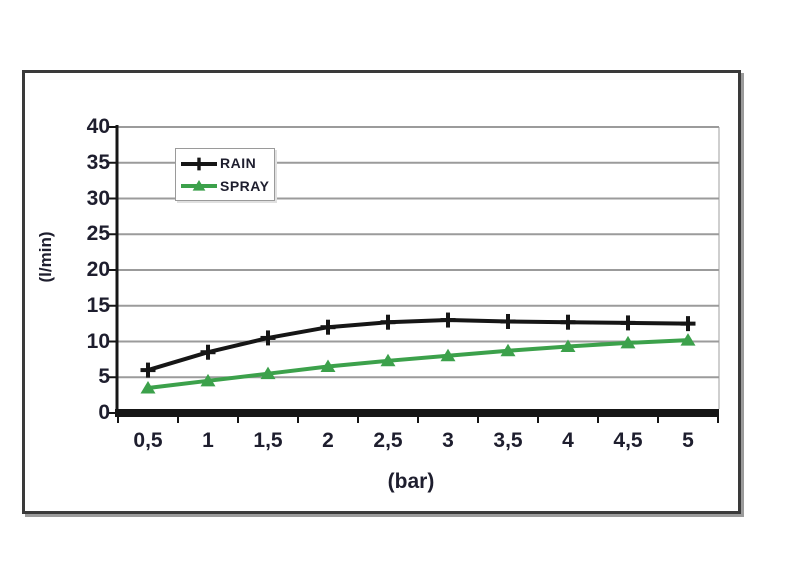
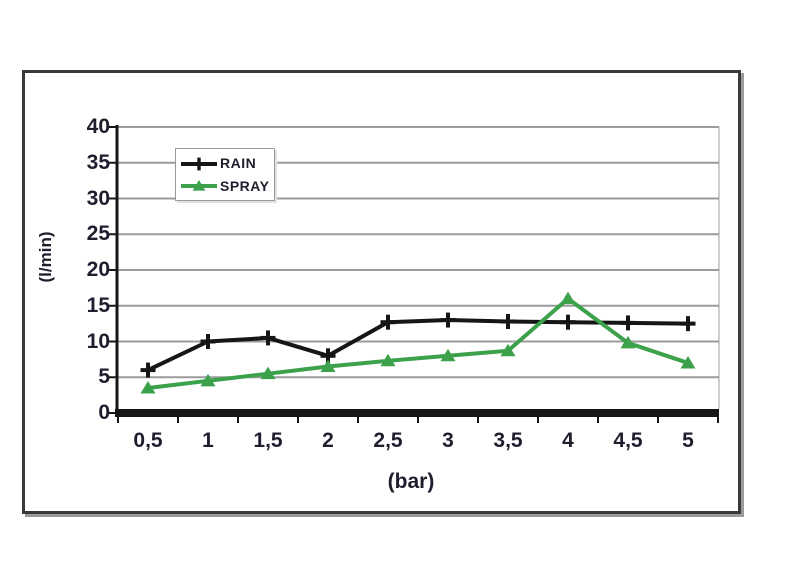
RAIN/1: 8 -> 10
RAIN/2: 12 -> 8
SPRAY/4: 9 -> 16
SPRAY/5: 10 -> 7
